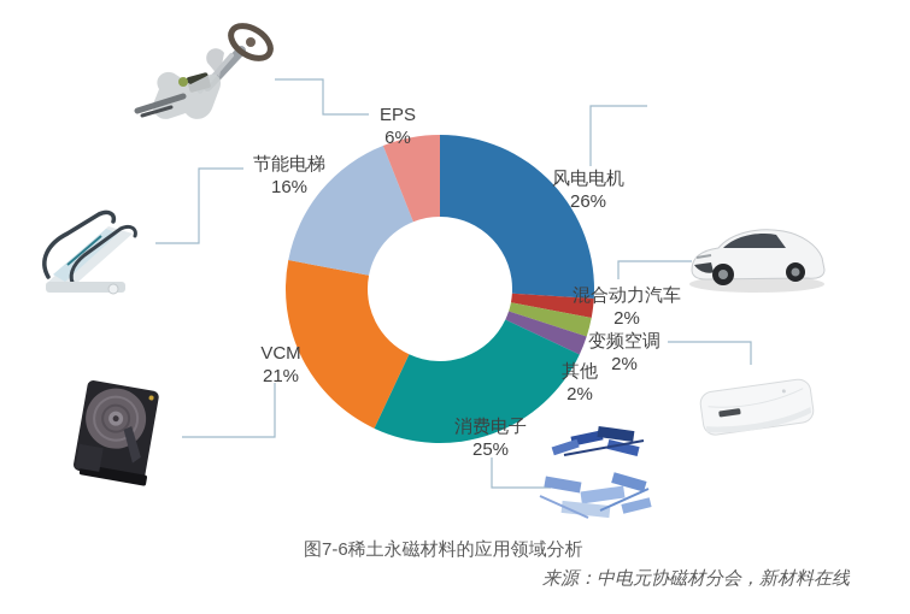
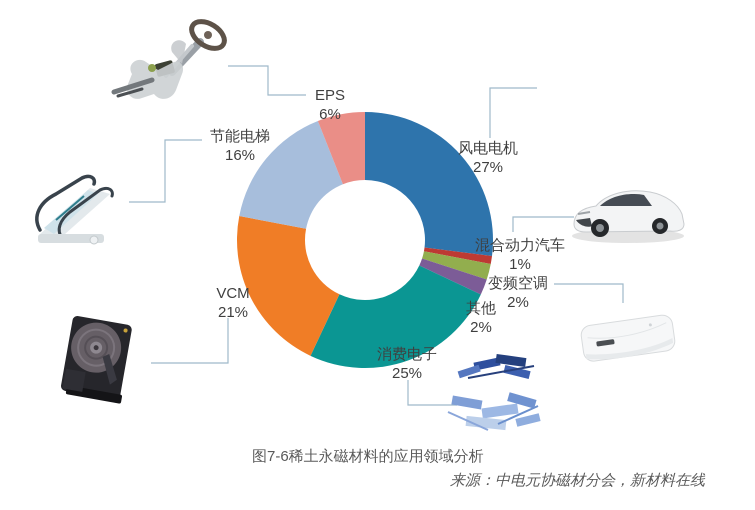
风电电机: 26% -> 27%
混合动力汽车: 2% -> 1%
